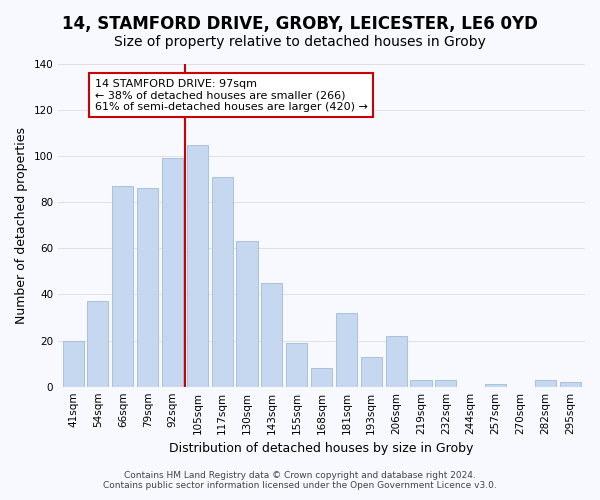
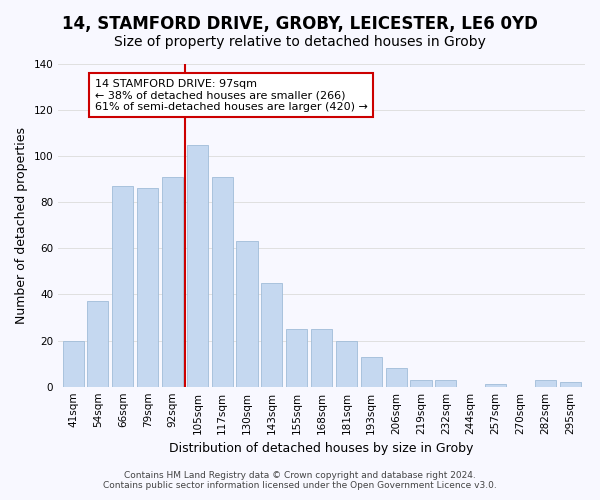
92sqm: 99 -> 91
155sqm: 19 -> 25
168sqm: 8 -> 25
181sqm: 32 -> 20
206sqm: 22 -> 8
